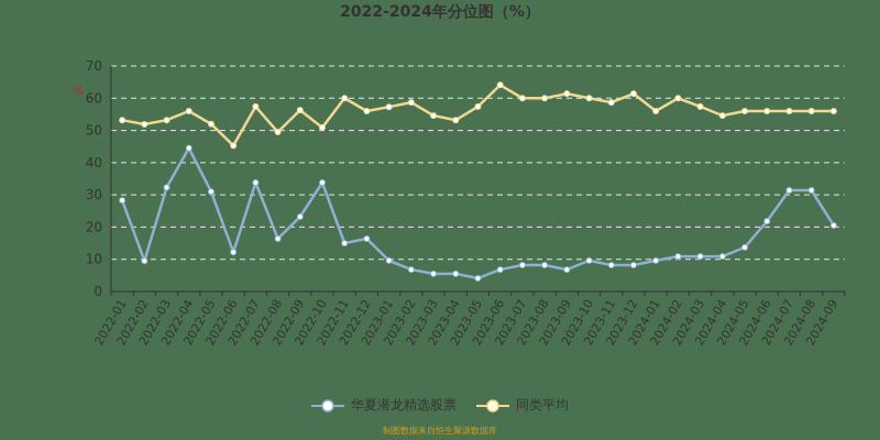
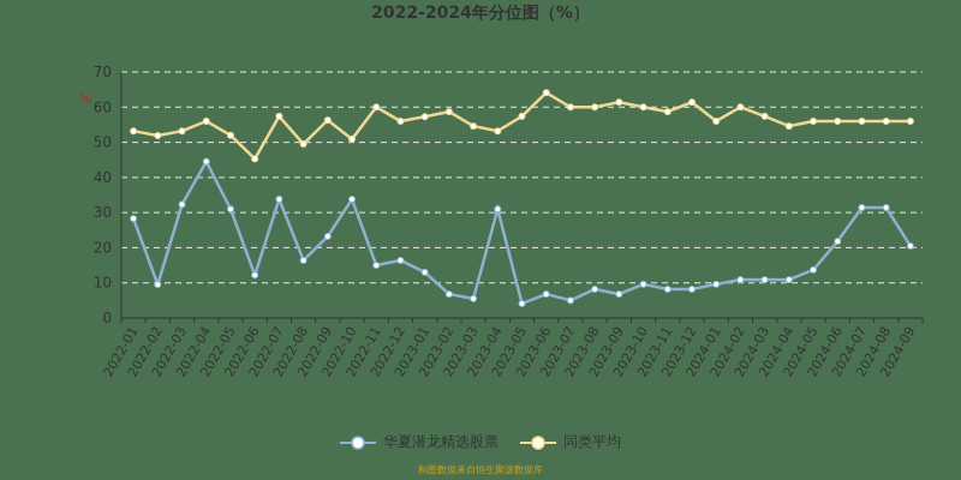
华夏潜龙精选股票/2023-01: 10 -> 13
华夏潜龙精选股票/2023-04: 6 -> 31
华夏潜龙精选股票/2023-07: 8 -> 5
